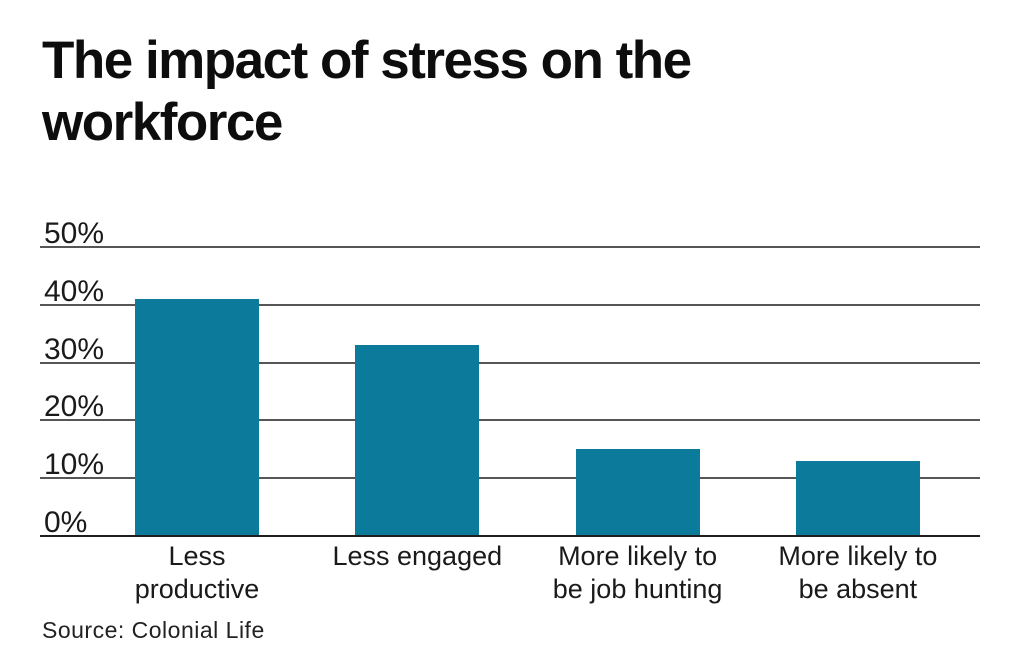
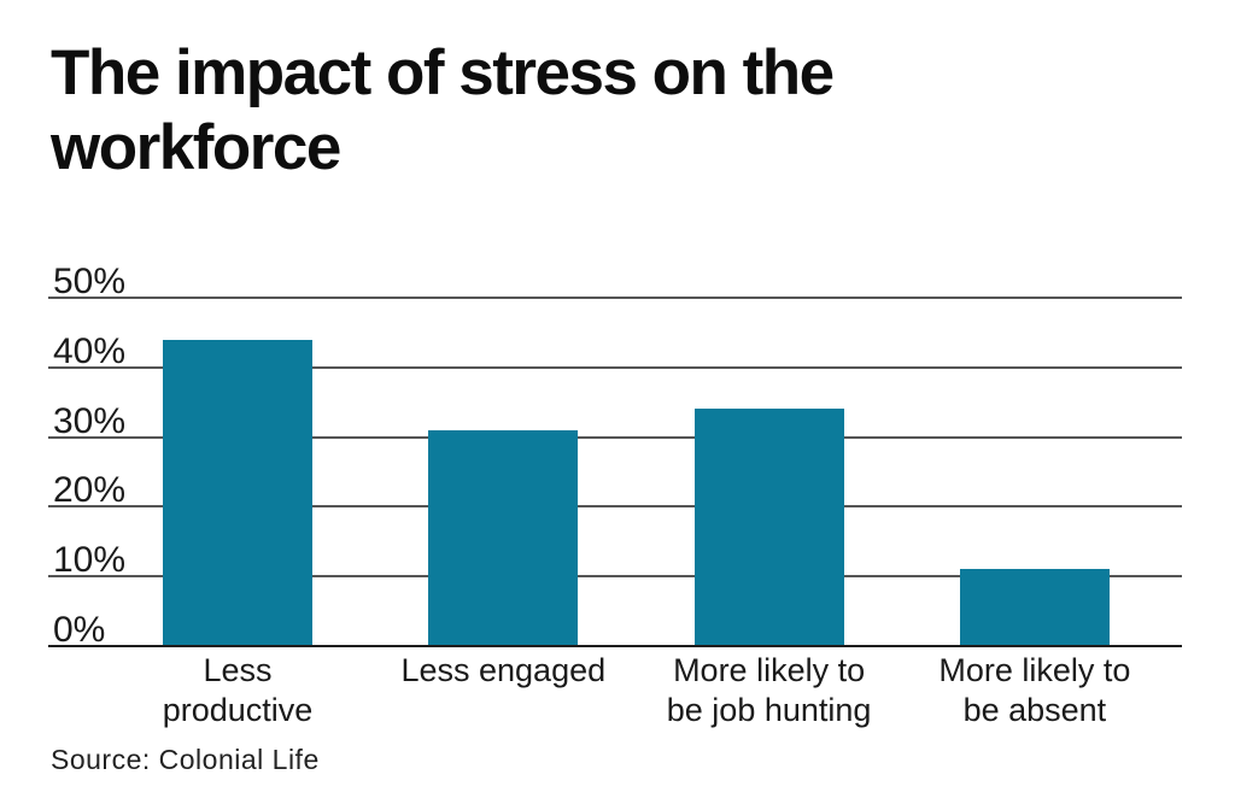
Less productive: 41% -> 44%
Less engaged: 33% -> 31%
More likely to be job hunting: 15% -> 34%
More likely to be absent: 13% -> 11%
